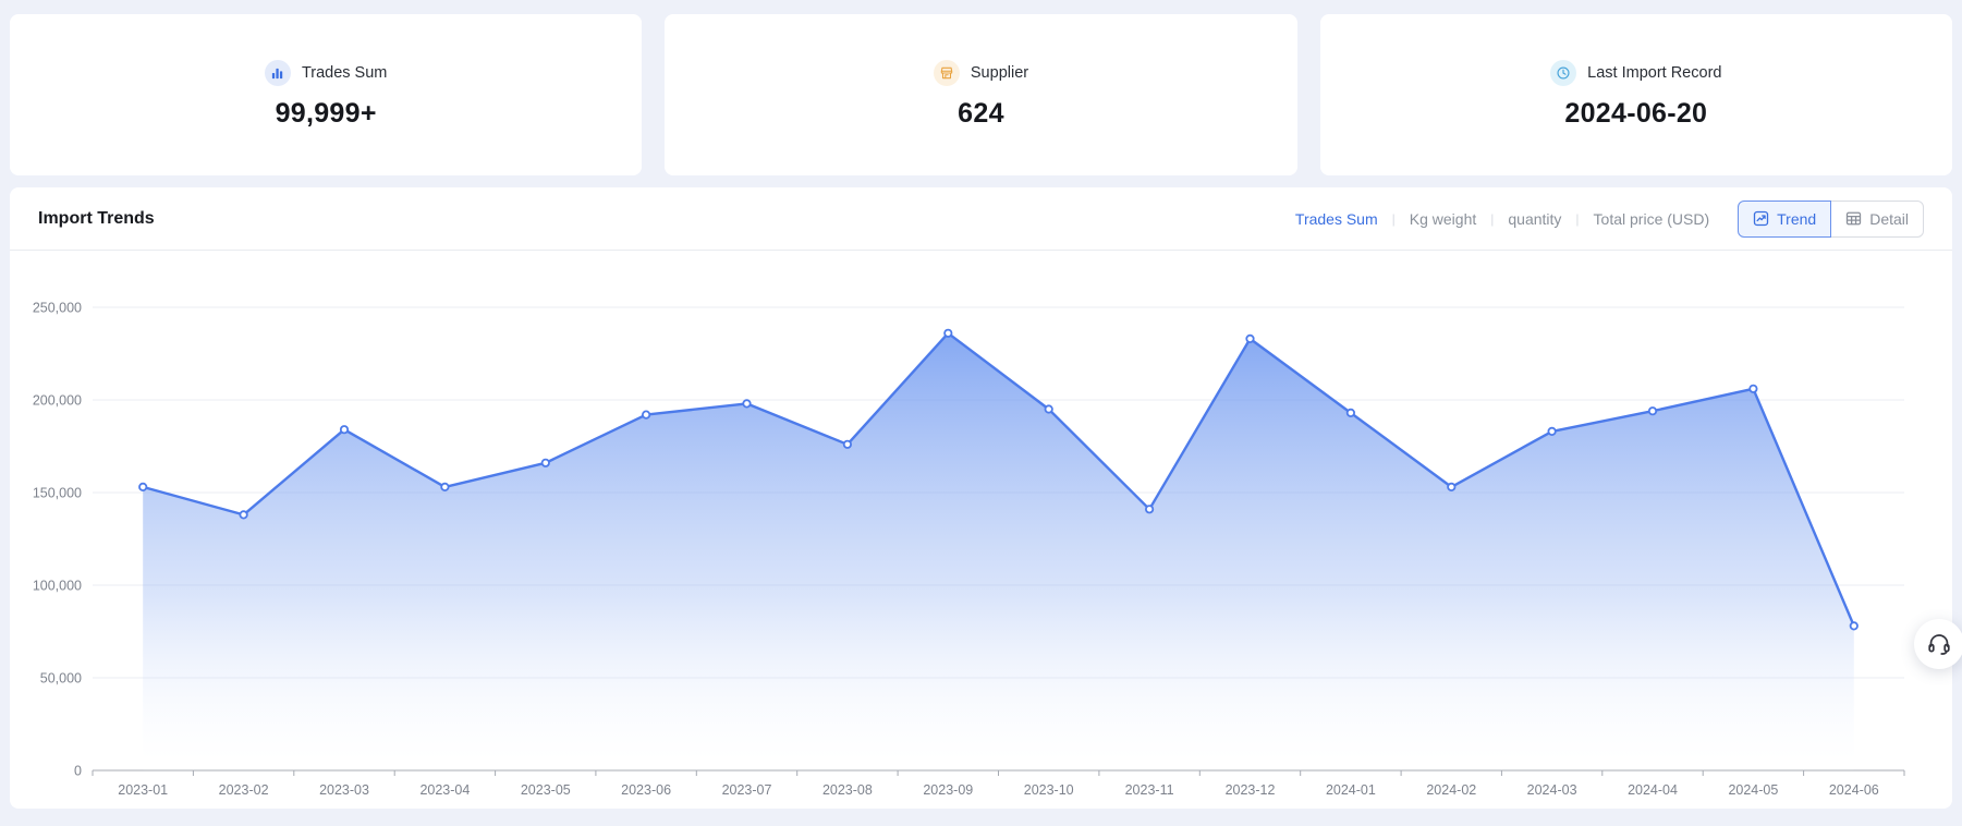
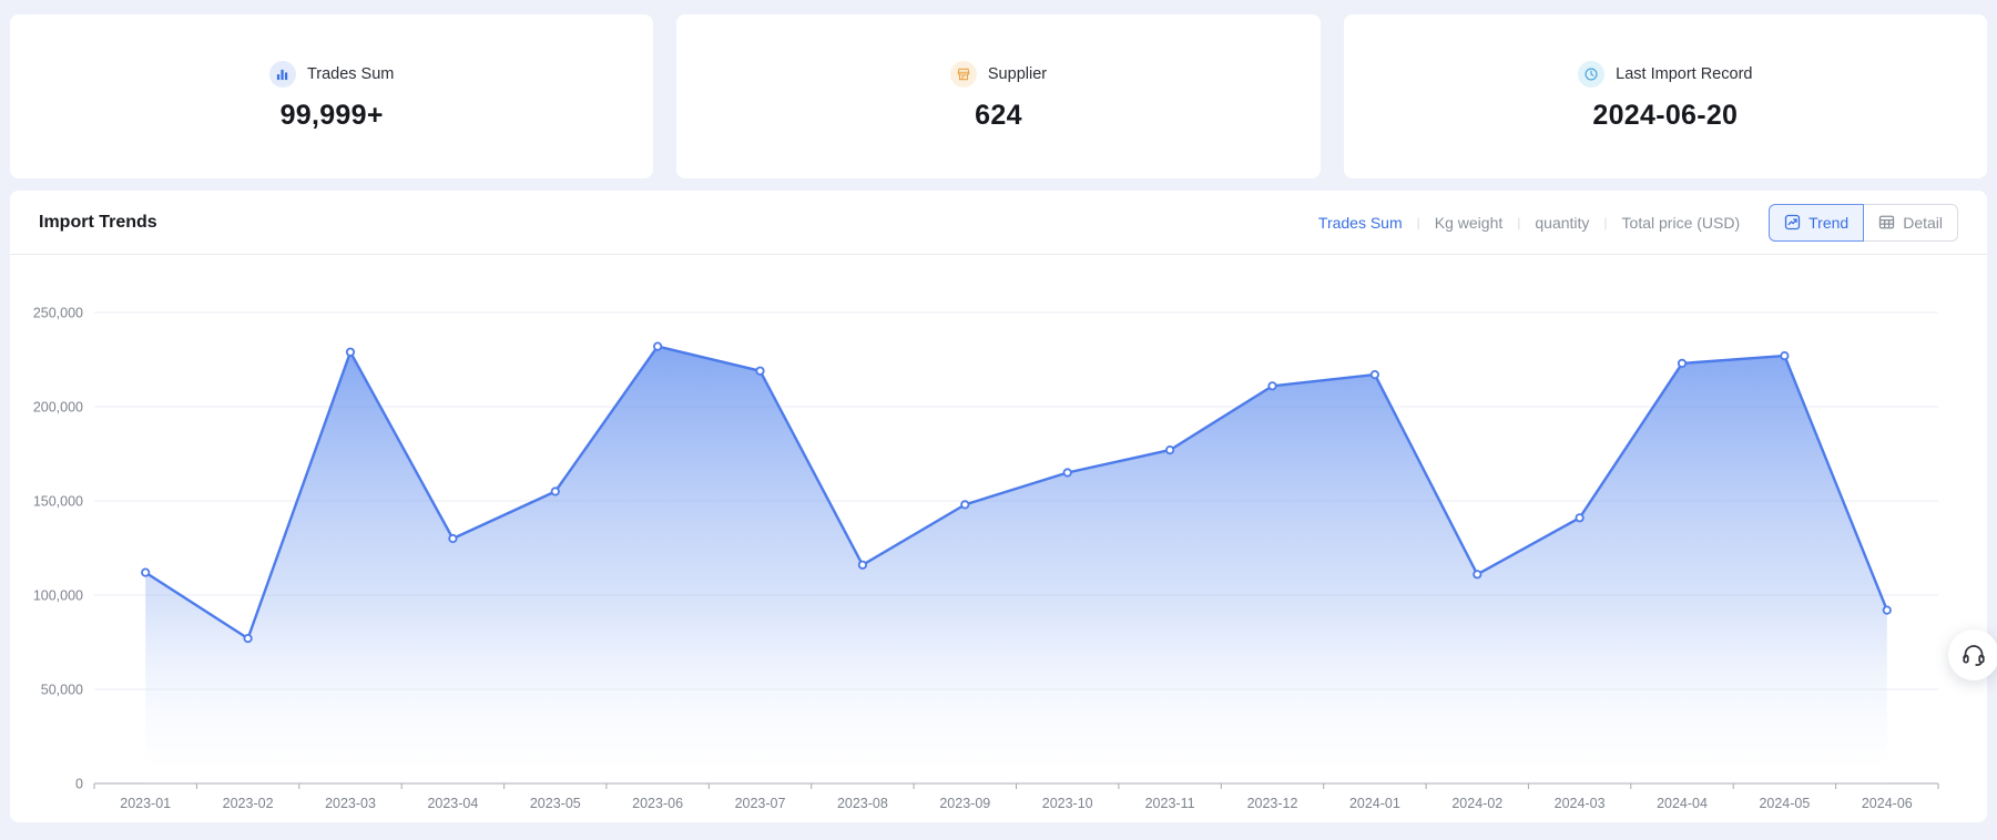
2023-01: 153000 -> 112000
2023-02: 138000 -> 77000
2023-03: 184000 -> 229000
2023-04: 153000 -> 130000
2023-05: 166000 -> 155000
2023-06: 192000 -> 232000
2023-07: 198000 -> 219000
2023-08: 176000 -> 116000
2023-09: 236000 -> 148000
2023-10: 195000 -> 165000
2023-11: 141000 -> 177000
2023-12: 233000 -> 211000
2024-01: 193000 -> 217000
2024-02: 153000 -> 111000
2024-03: 183000 -> 141000
2024-04: 194000 -> 223000
2024-05: 206000 -> 227000
2024-06: 78000 -> 92000
